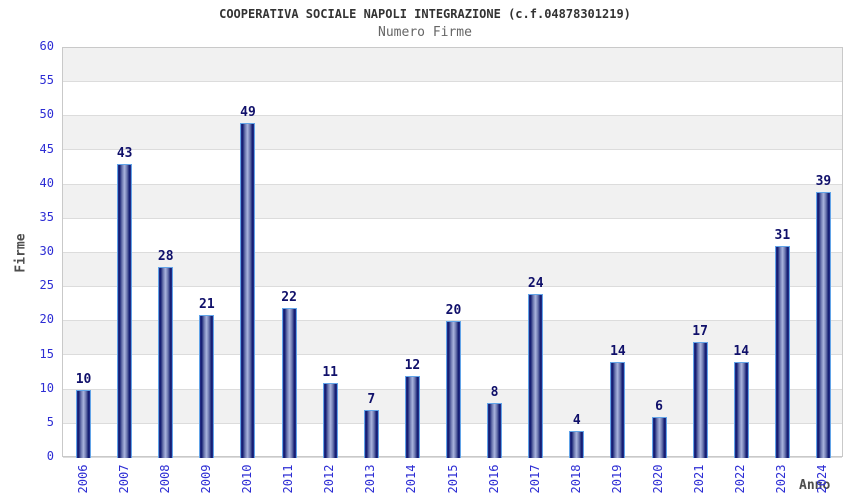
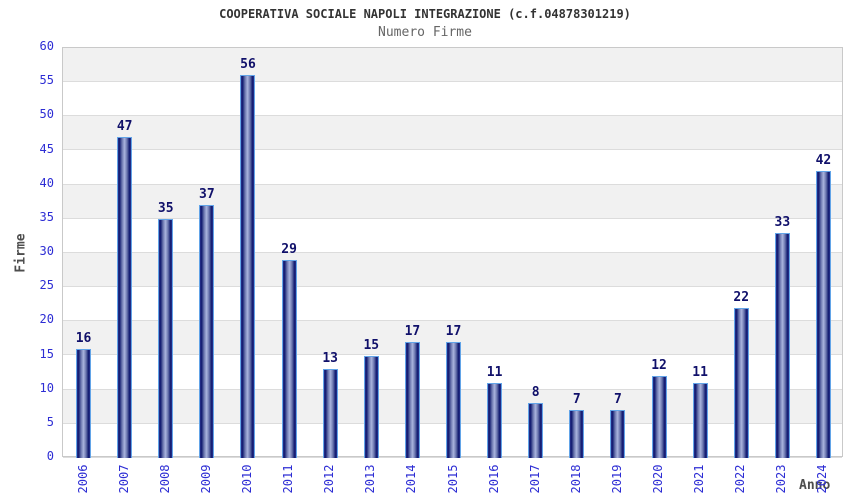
2006: 10 -> 16
2007: 43 -> 47
2008: 28 -> 35
2009: 21 -> 37
2010: 49 -> 56
2011: 22 -> 29
2012: 11 -> 13
2013: 7 -> 15
2014: 12 -> 17
2015: 20 -> 17
2016: 8 -> 11
2017: 24 -> 8
2018: 4 -> 7
2019: 14 -> 7
2020: 6 -> 12
2021: 17 -> 11
2022: 14 -> 22
2023: 31 -> 33
2024: 39 -> 42
